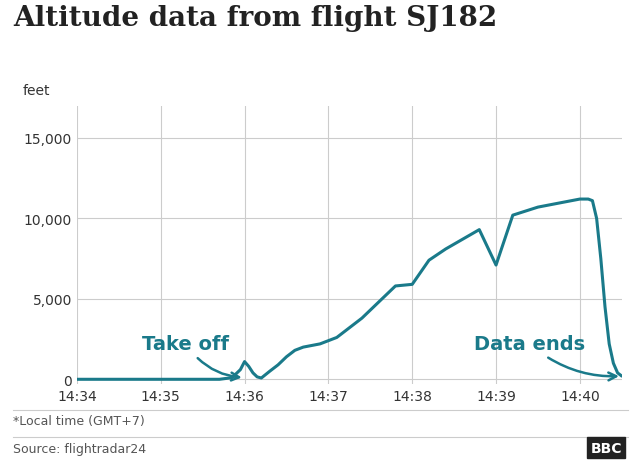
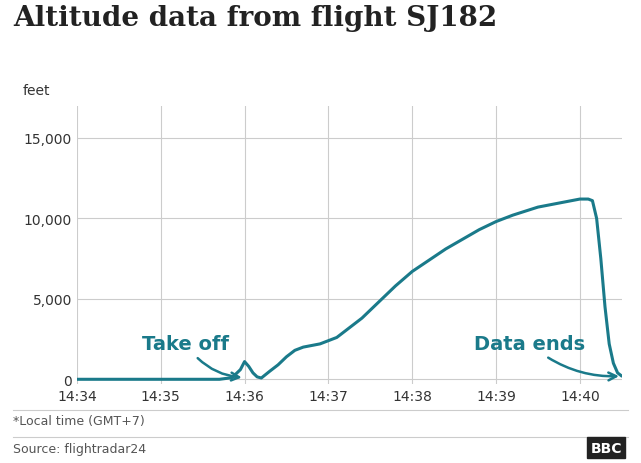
14:38: 5,900 -> 6,700
14:39: 7,100 -> 9,800
